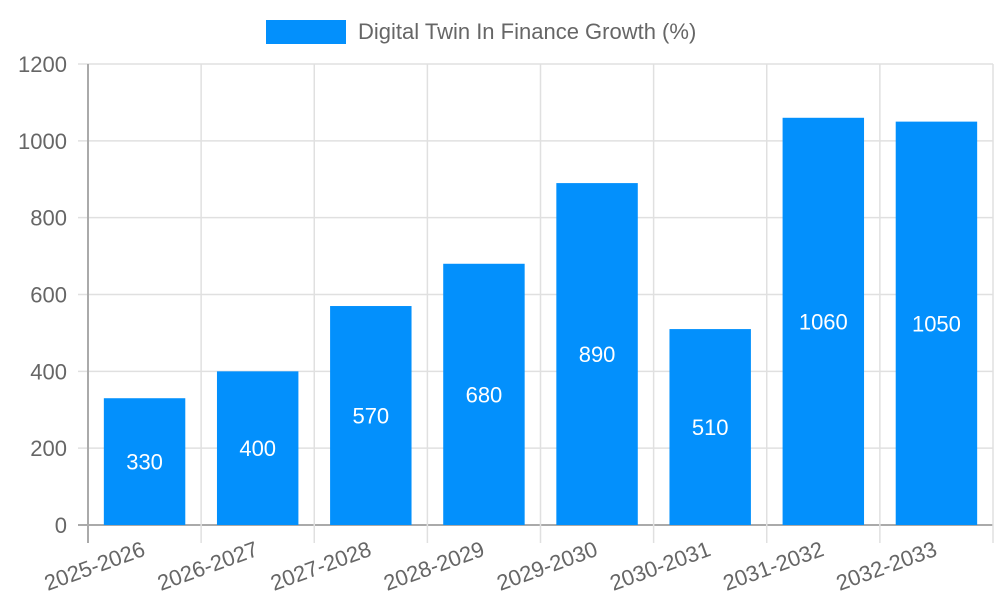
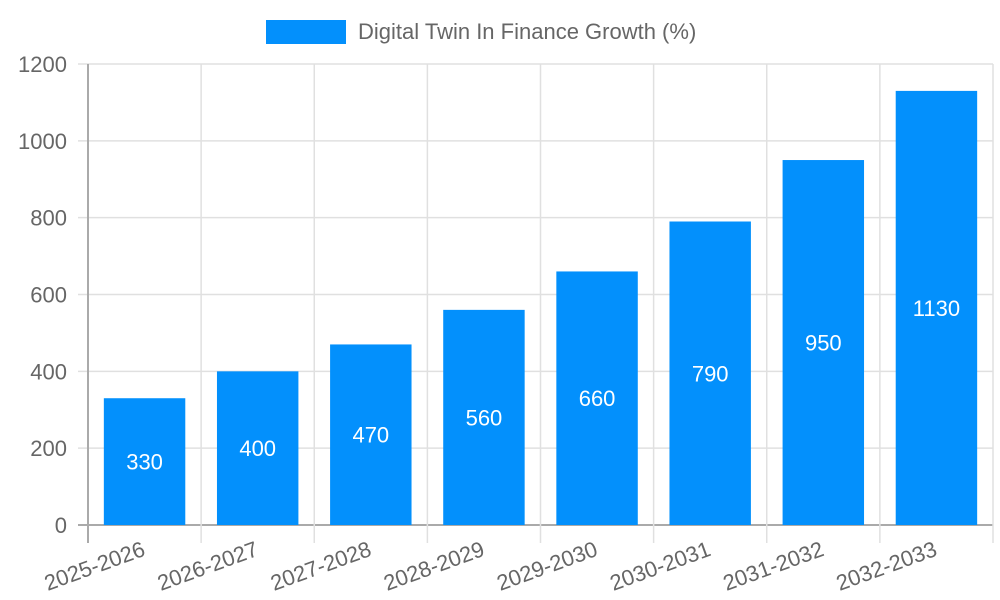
2027-2028: 570 -> 470
2028-2029: 680 -> 560
2029-2030: 890 -> 660
2030-2031: 510 -> 790
2031-2032: 1060 -> 950
2032-2033: 1050 -> 1130
